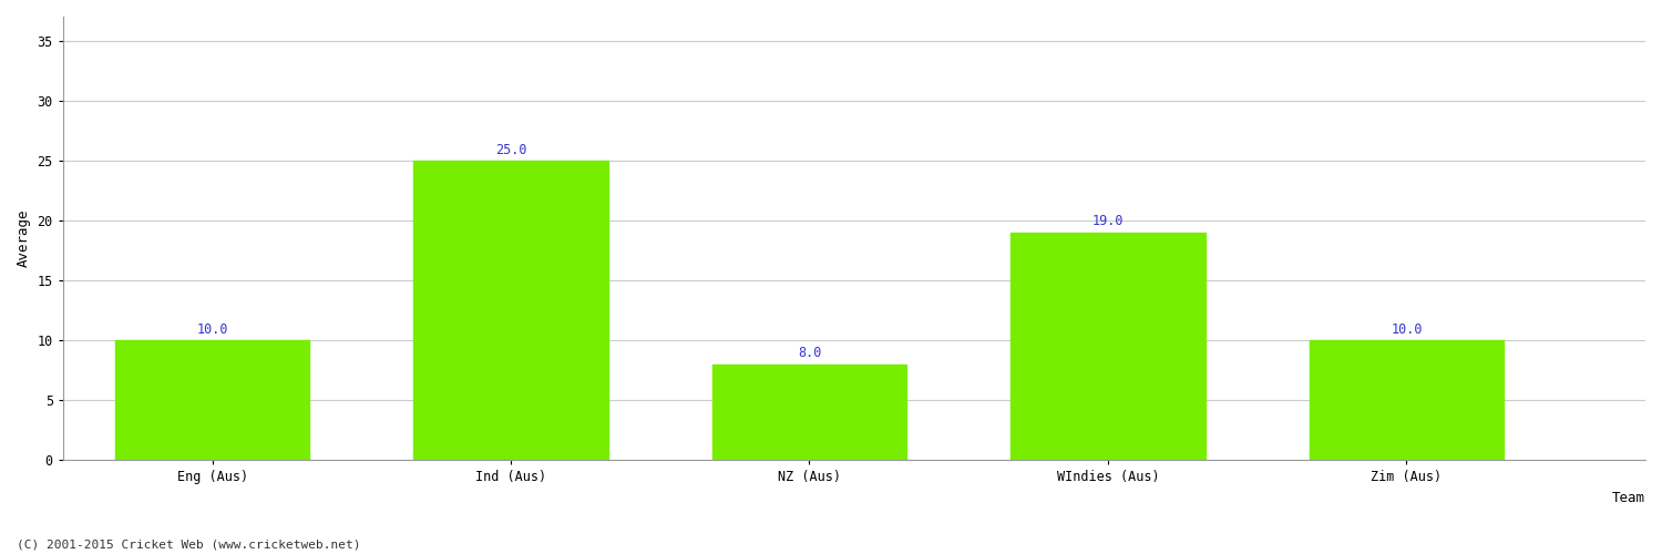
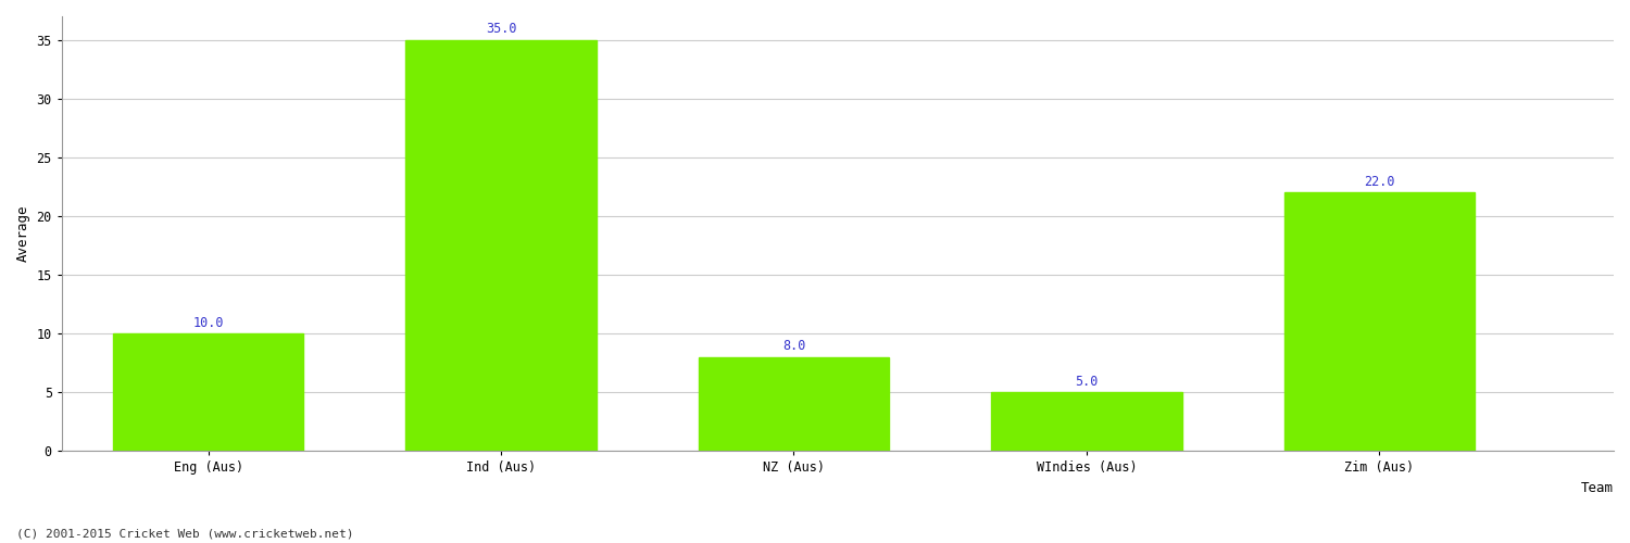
Ind (Aus): 25.0 -> 35.0
WIndies (Aus): 19.0 -> 5.0
Zim (Aus): 10.0 -> 22.0
